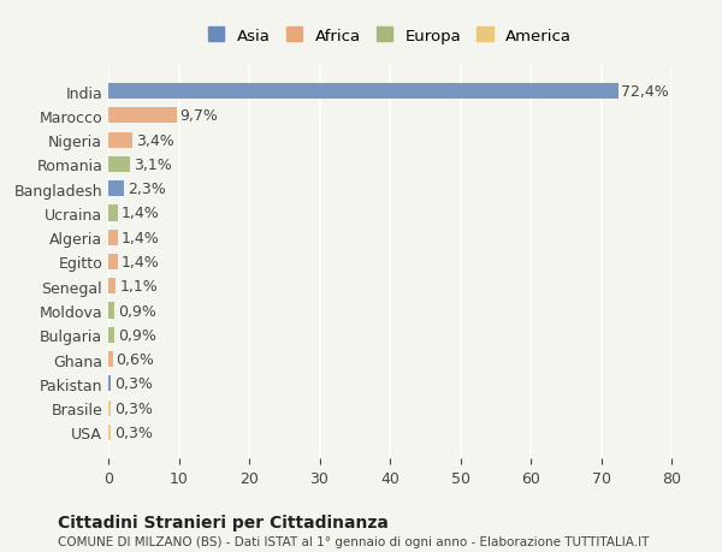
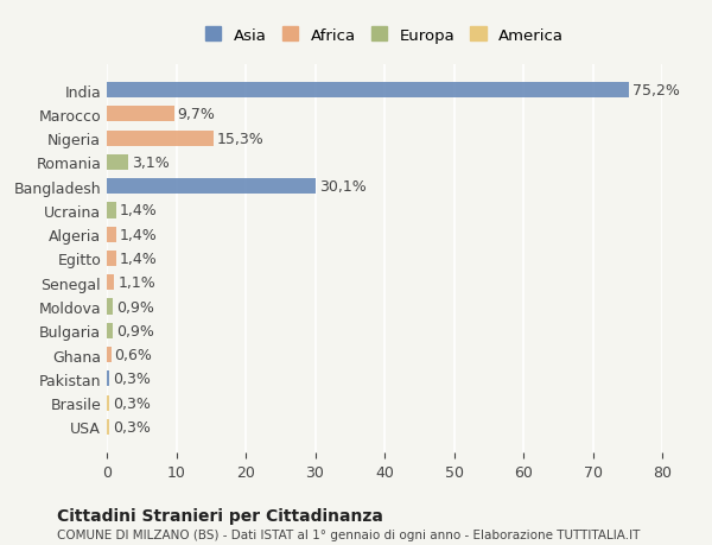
India: 72,4% -> 75,2%
Nigeria: 3,4% -> 15,3%
Bangladesh: 2,3% -> 30,1%
